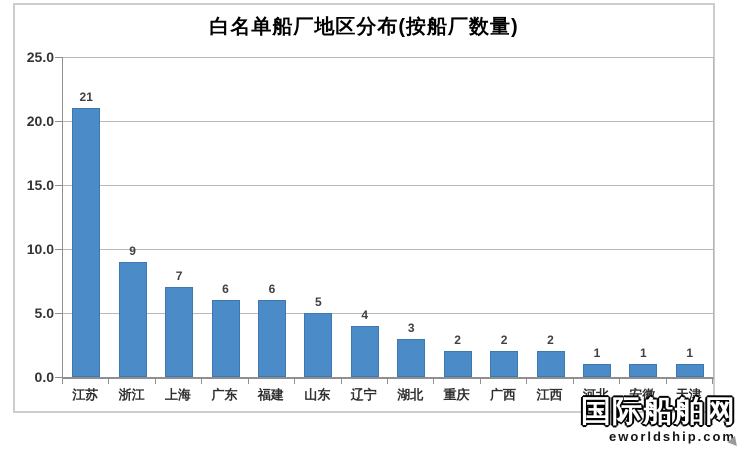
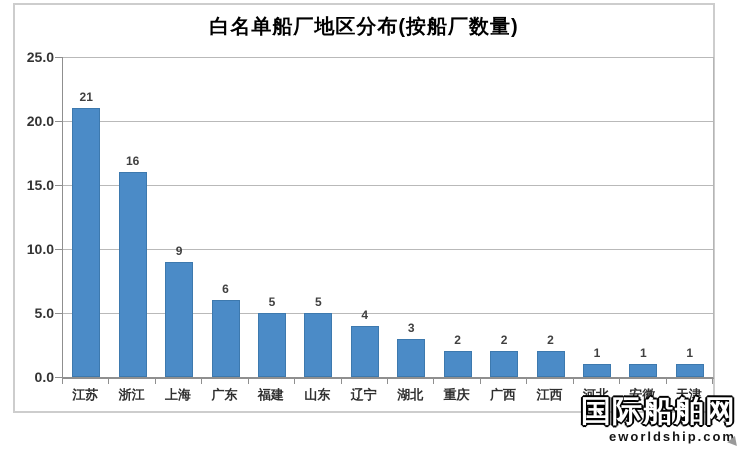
浙江: 9 -> 16
上海: 7 -> 9
福建: 6 -> 5
